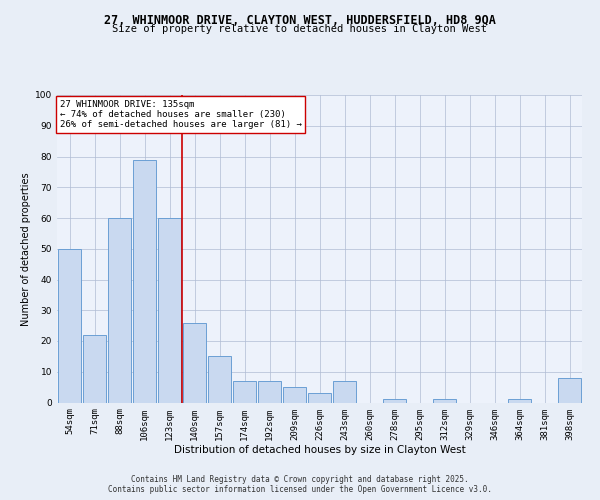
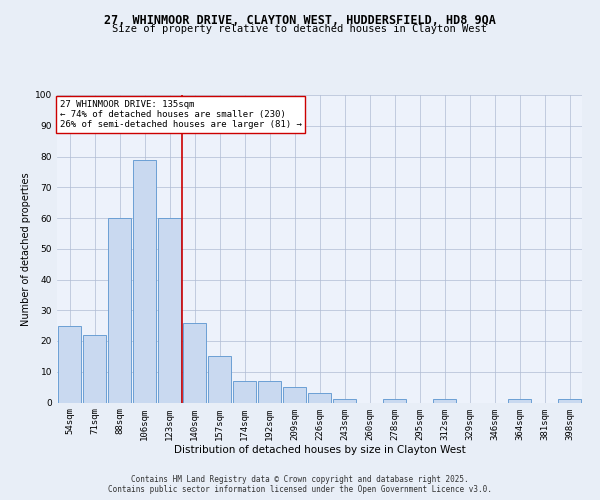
54sqm: 50 -> 25
243sqm: 7 -> 1
398sqm: 8 -> 1
